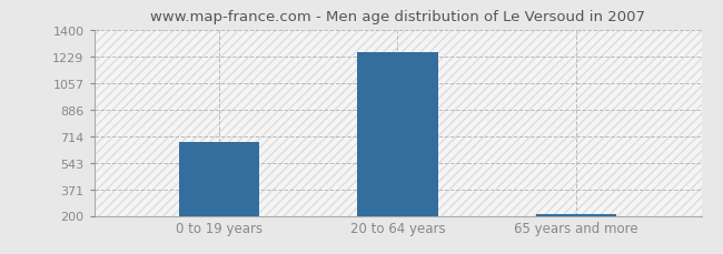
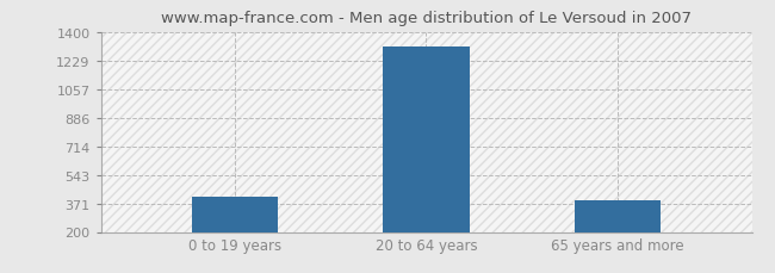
0 to 19 years: 670 -> 410
20 to 64 years: 1250 -> 1310
65 years and more: 210 -> 390
